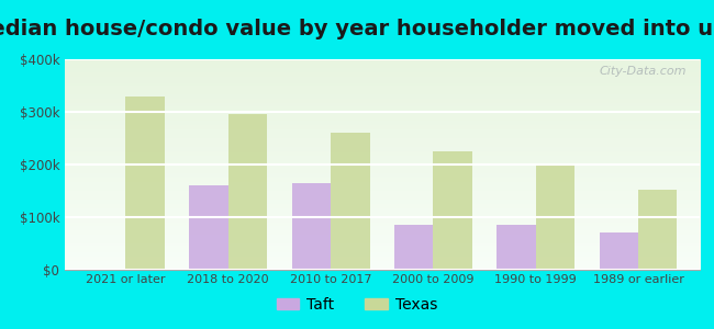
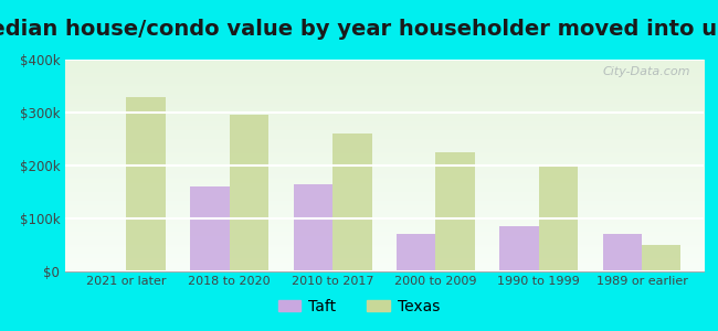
Taft/2000 to 2009: $85k -> $70k
Texas/1989 or earlier: $153k -> $50k
